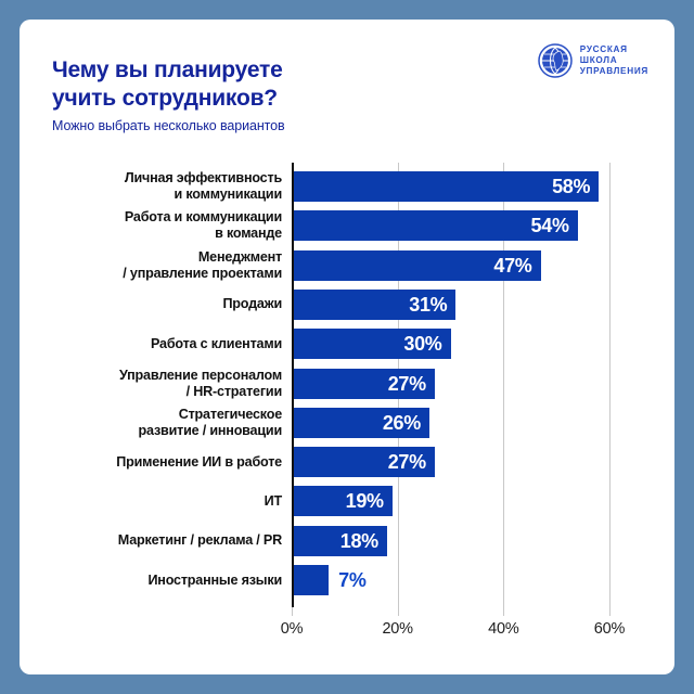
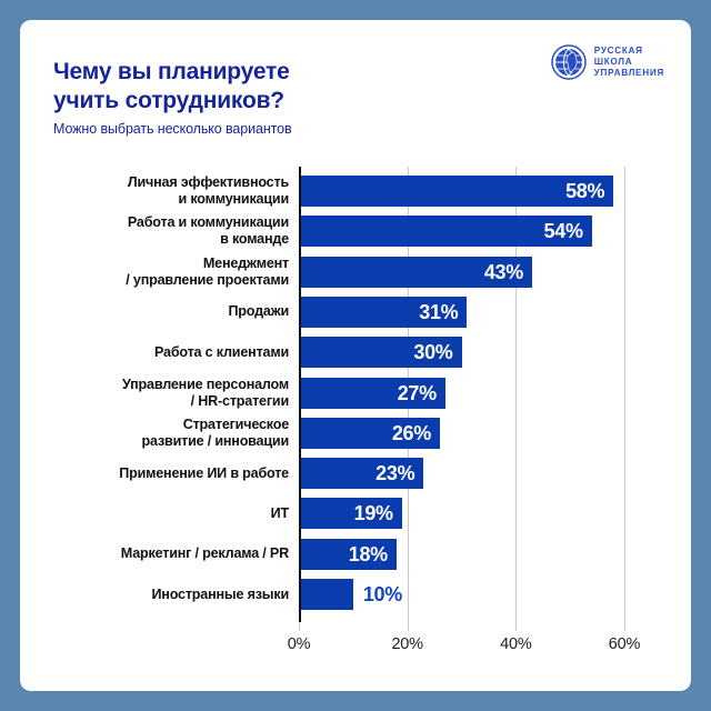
Менеджмент / управление проектами: 47% -> 43%
Применение ИИ в работе: 27% -> 23%
Иностранные языки: 7% -> 10%
